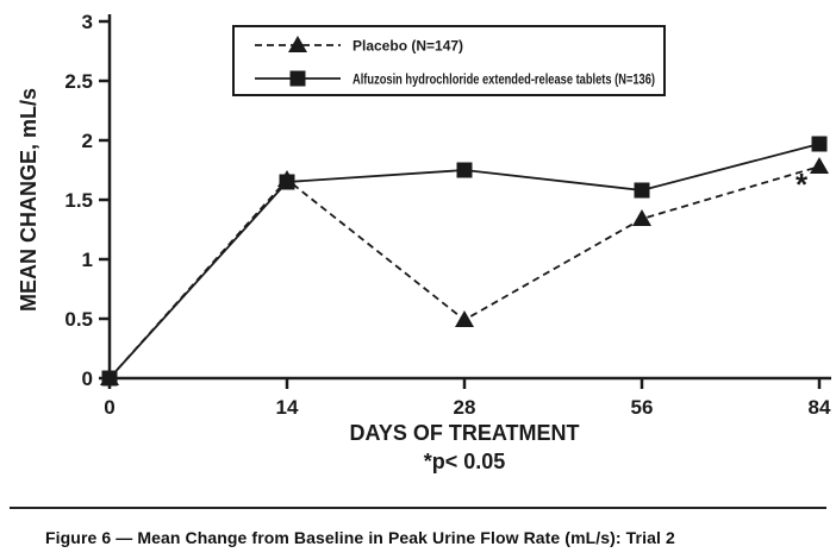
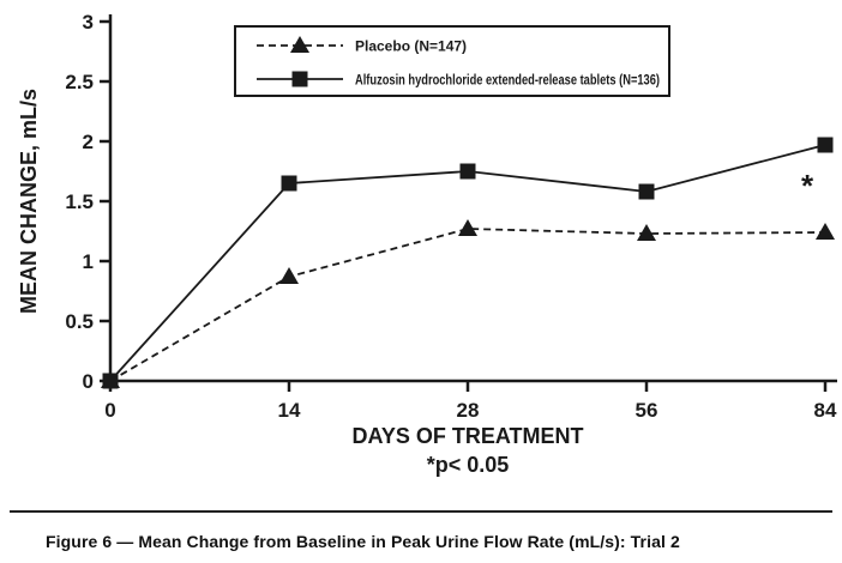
Placebo (N=147)/14: 1.67 -> 0.87
Placebo (N=147)/28: 0.49 -> 1.27
Placebo (N=147)/56: 1.34 -> 1.23
Placebo (N=147)/84: 1.78 -> 1.24
